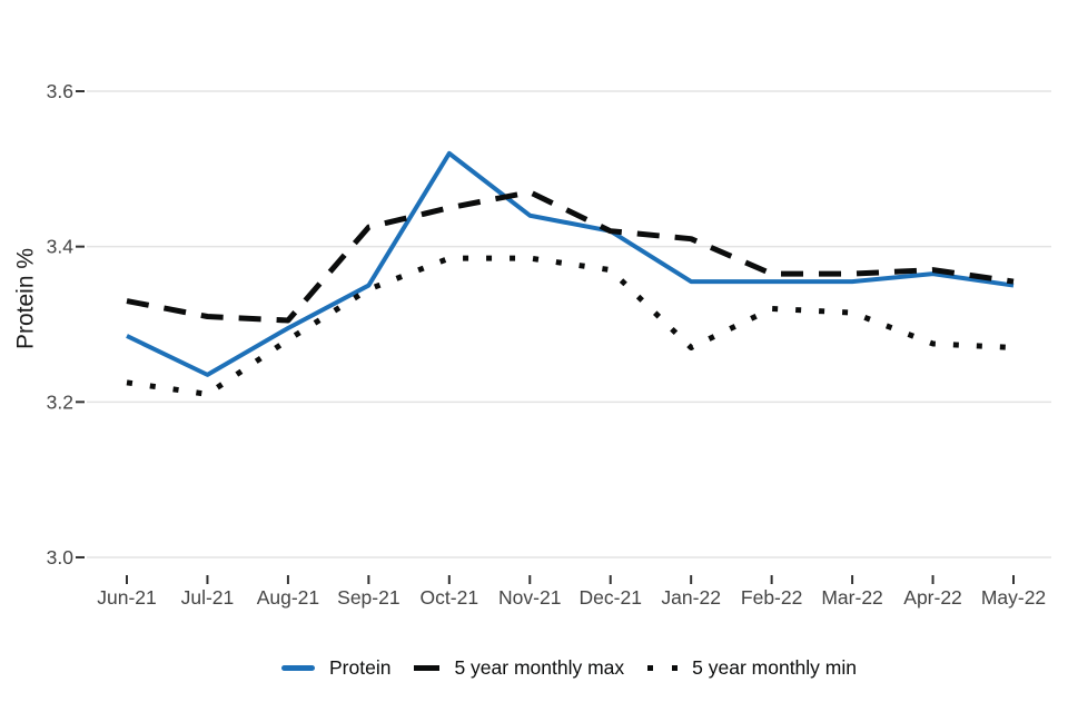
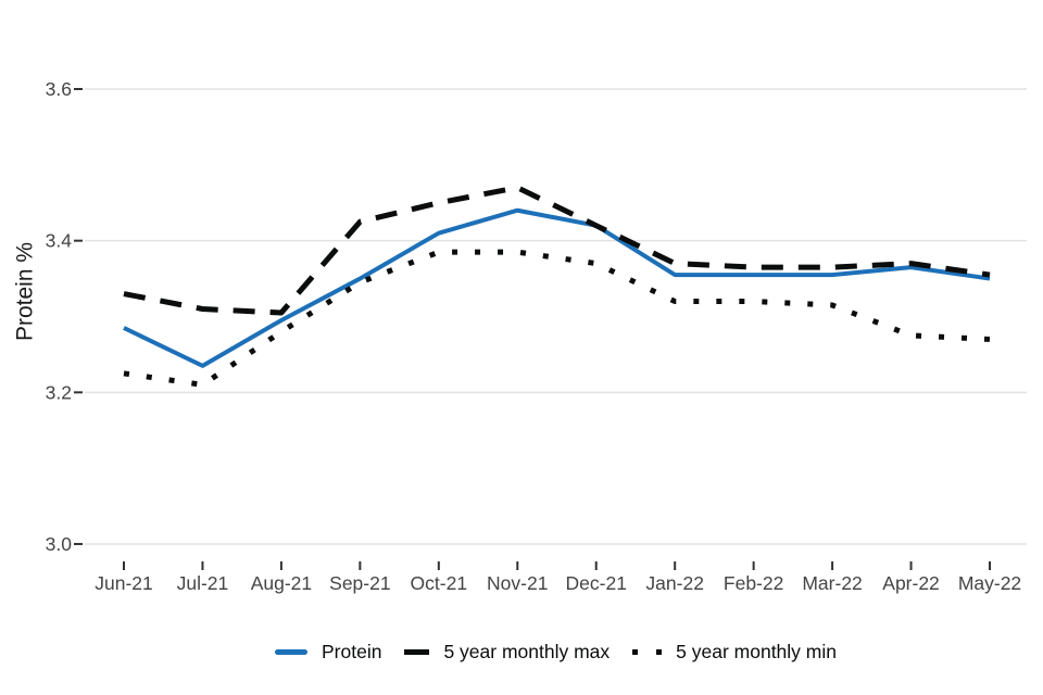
Protein/Oct-21: 3.52 -> 3.41
5 year monthly max/Jan-22: 3.41 -> 3.37
5 year monthly min/Jan-22: 3.27 -> 3.32
